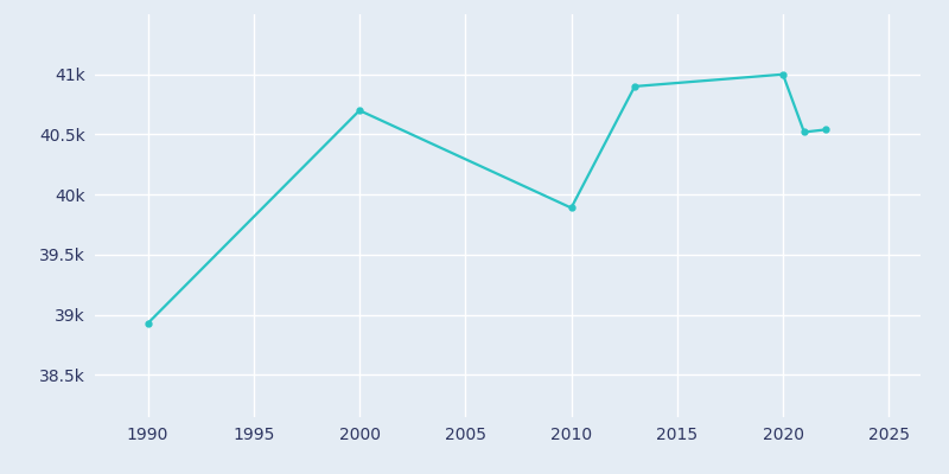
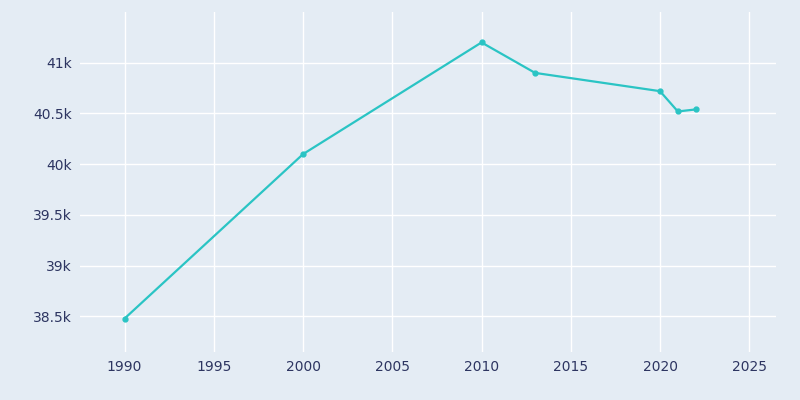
1990: 38.93k -> 38.48k
2000: 40.70k -> 40.10k
2010: 39.89k -> 41.20k
2020: 41.00k -> 40.72k
